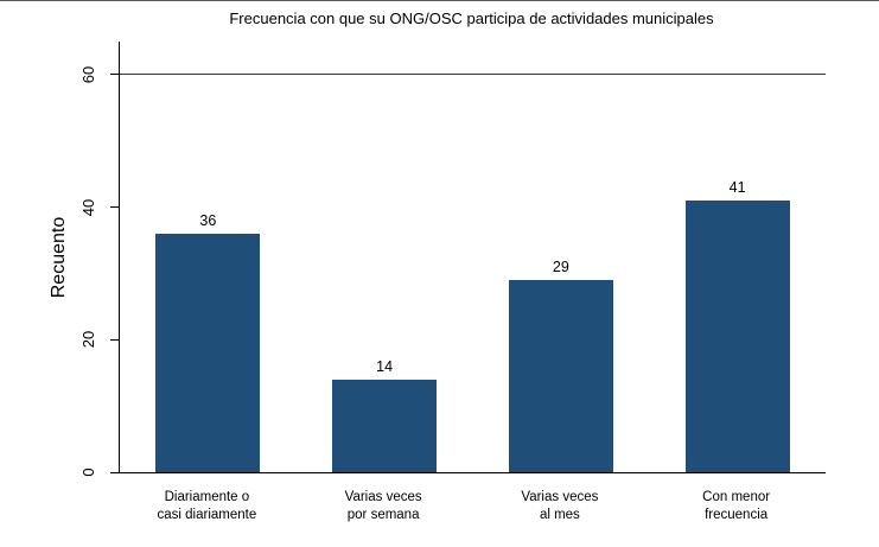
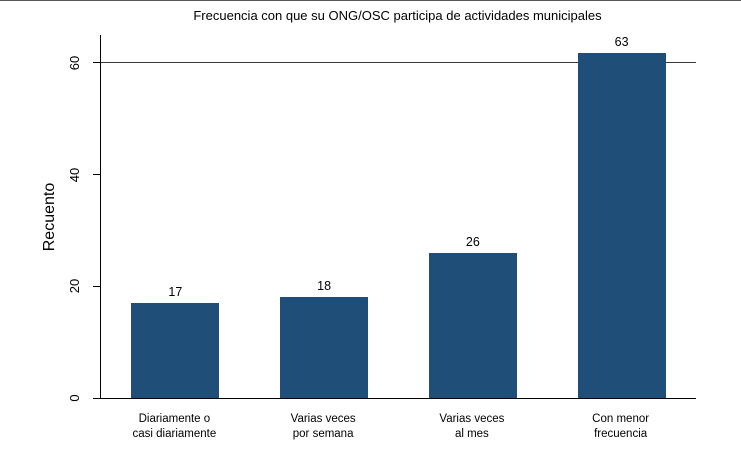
Diariamente o casi diariamente: 36 -> 17
Varias veces por semana: 14 -> 18
Varias veces al mes: 29 -> 26
Con menor frecuencia: 41 -> 63
